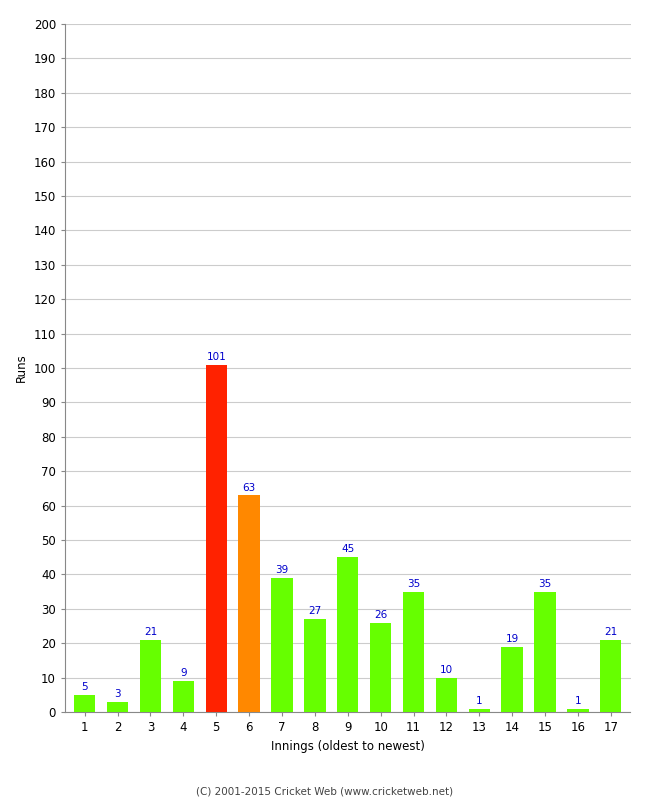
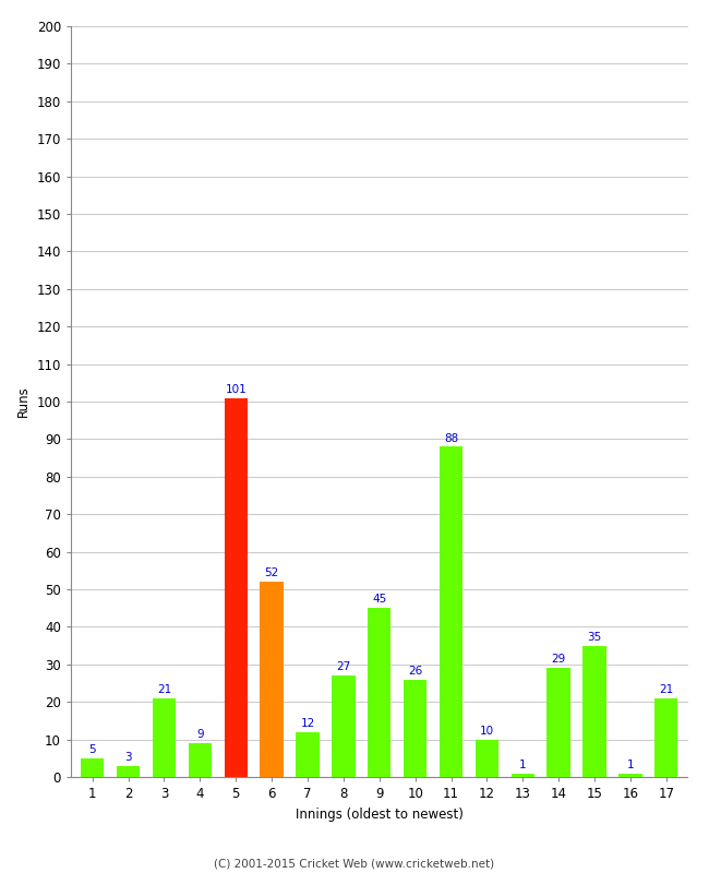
6: 63 -> 52
7: 39 -> 12
11: 35 -> 88
14: 19 -> 29
